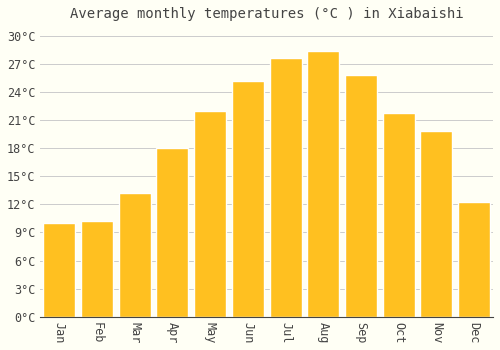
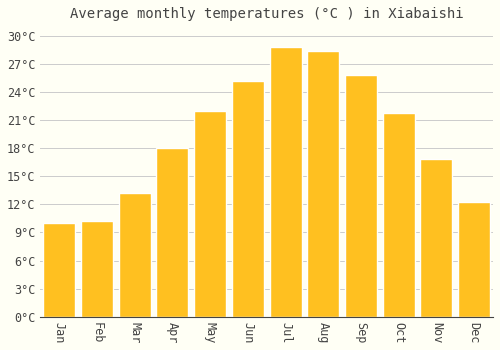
Jul: 27.6°C -> 28.8°C
Nov: 19.8°C -> 16.8°C
